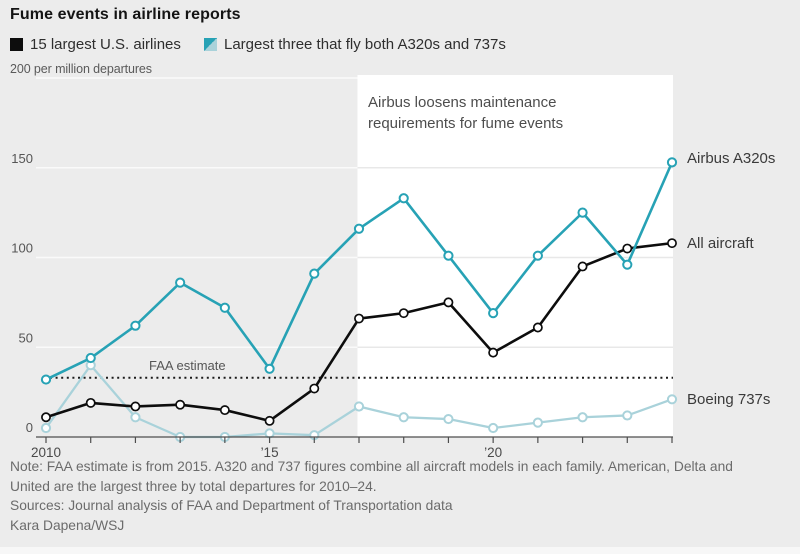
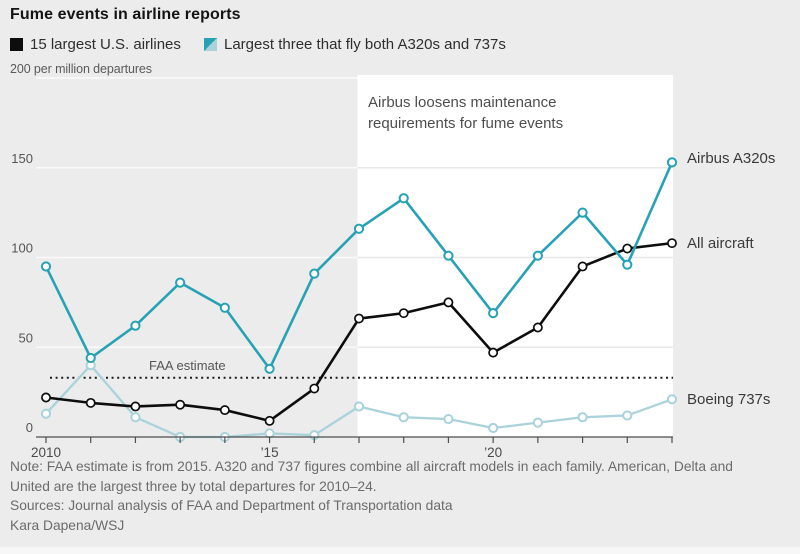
Boeing 737s/2010: 5 -> 13
All aircraft/2010: 11 -> 22
Airbus A320s/2010: 32 -> 95
